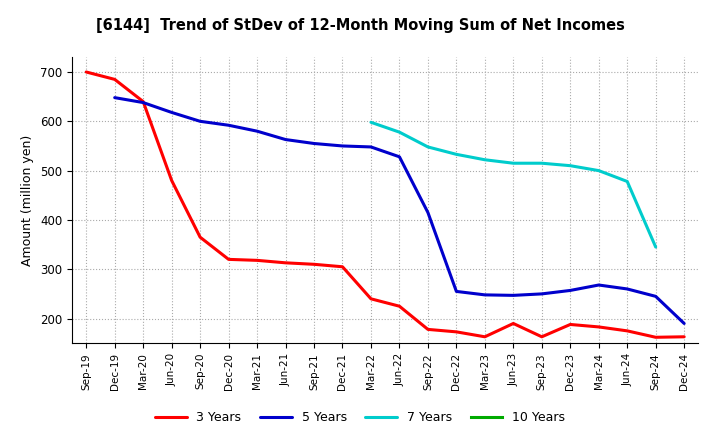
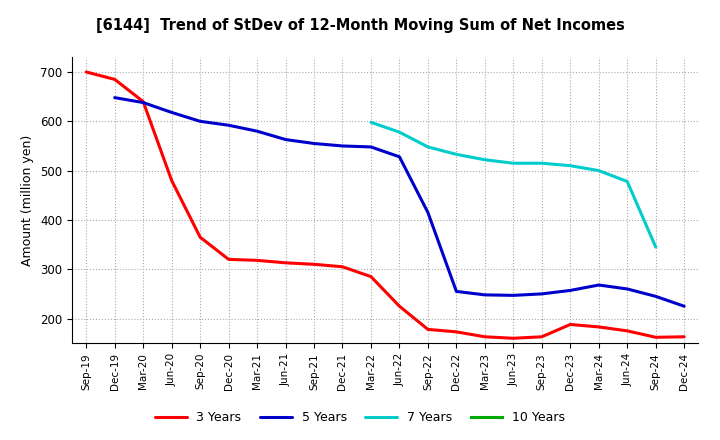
3 Years/Mar-22: 240 -> 285
3 Years/Jun-23: 190 -> 160
5 Years/Dec-24: 190 -> 225
